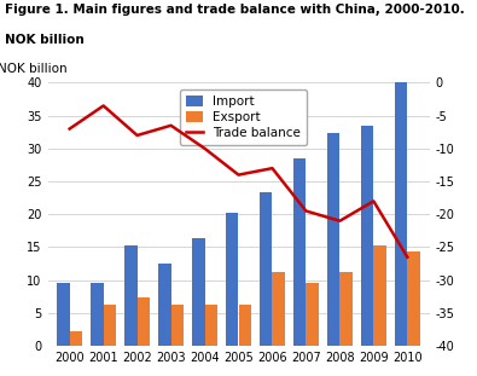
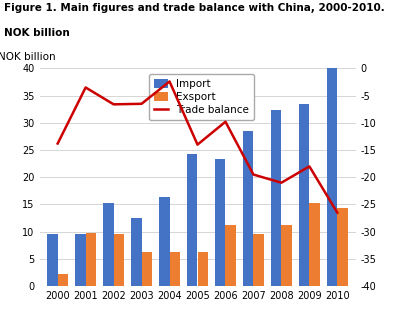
Trade balance/2000: -7.0 -> -13.8
Exsport/2001: 6.3 -> 9.8
Trade balance/2002: -8.0 -> -6.6
Exsport/2002: 7.3 -> 9.6
Trade balance/2004: -10.0 -> -2.4
Import/2005: 20.2 -> 24.2
Trade balance/2006: -13.0 -> -9.8
